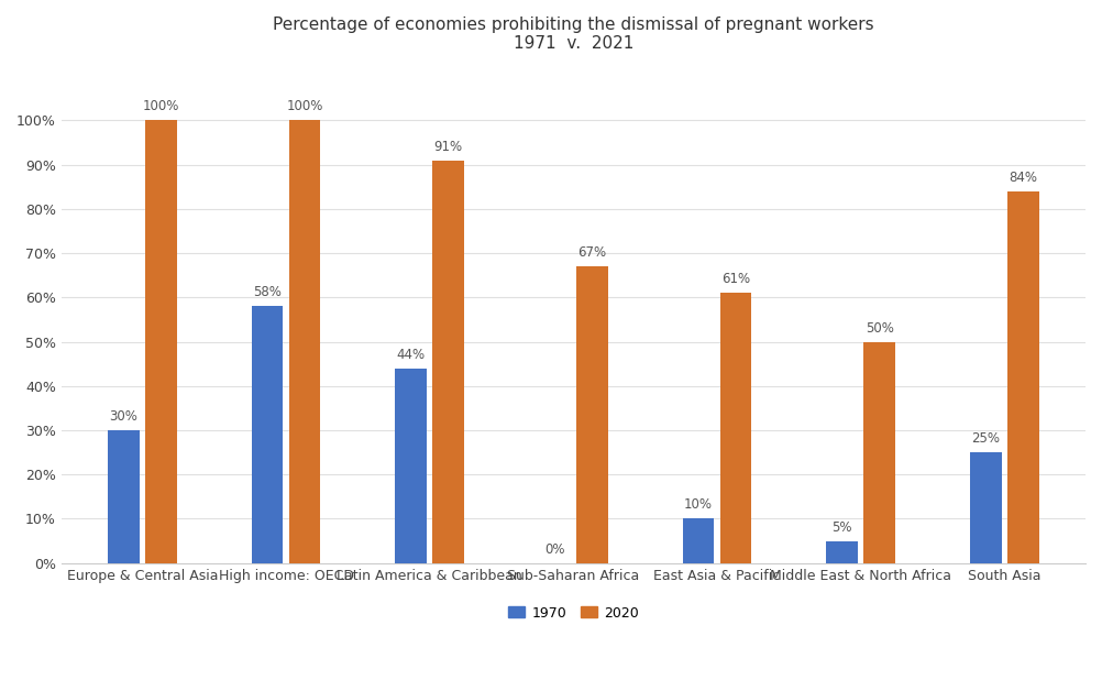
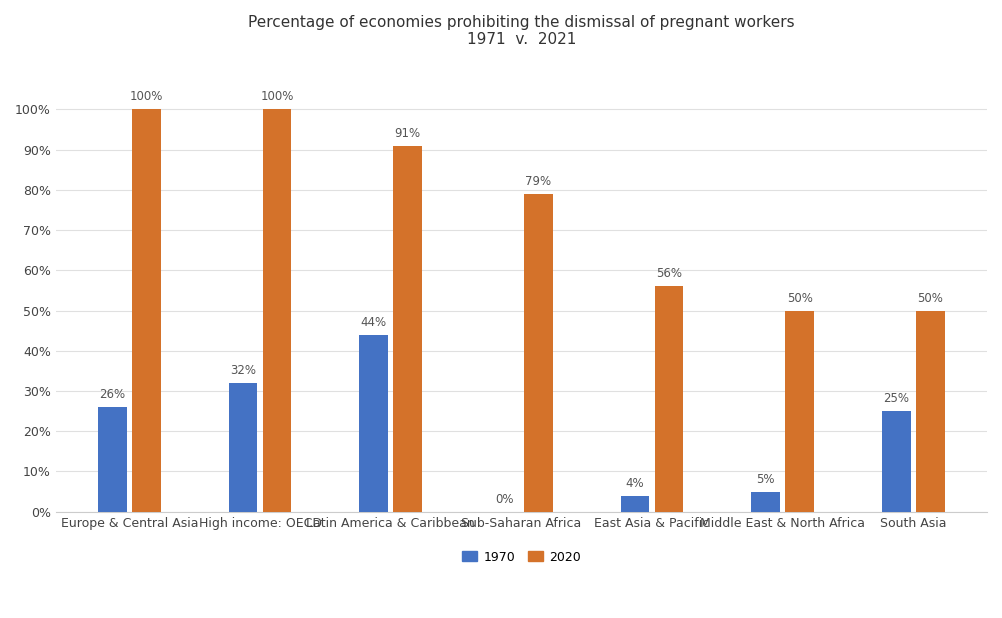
1970/Europe & Central Asia: 30% -> 26%
1970/High income: OECD: 58% -> 32%
2020/Sub-Saharan Africa: 67% -> 79%
1970/East Asia & Pacific: 10% -> 4%
2020/East Asia & Pacific: 61% -> 56%
2020/South Asia: 84% -> 50%
